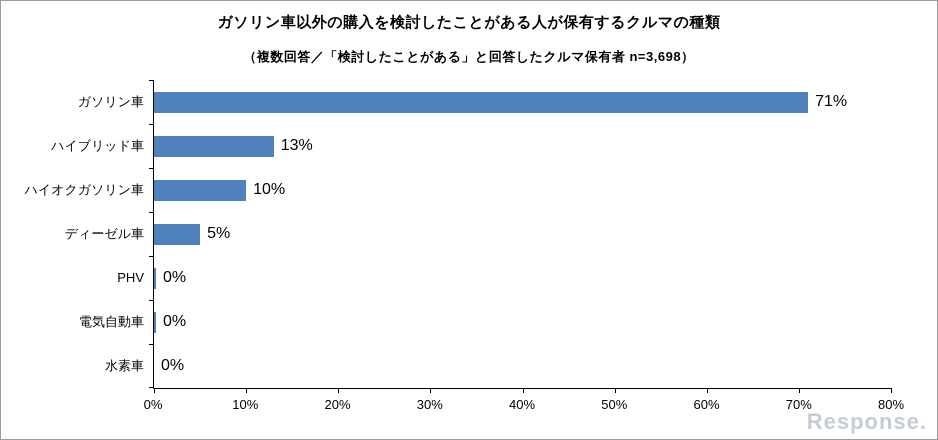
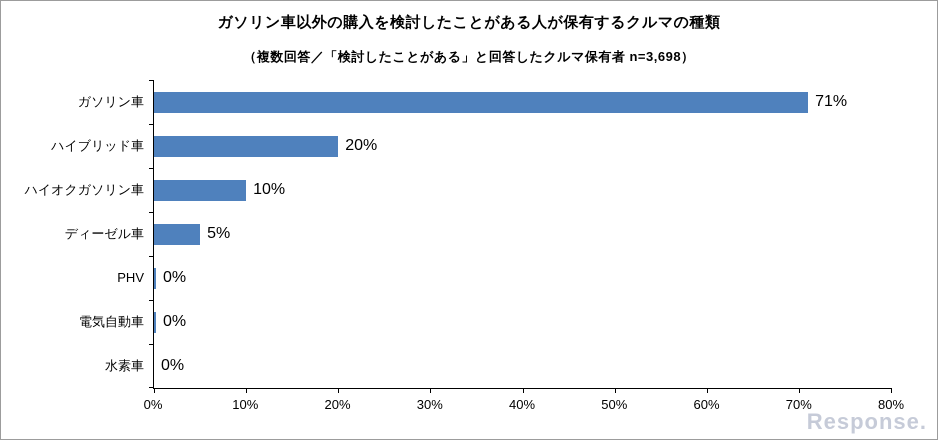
ハイブリッド車: 13% -> 20%
